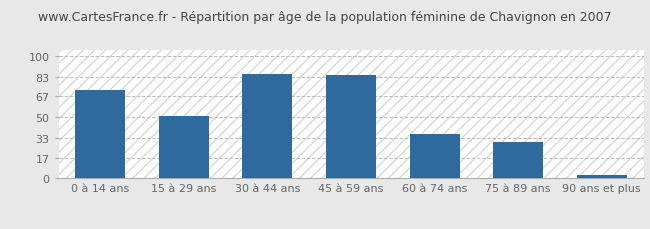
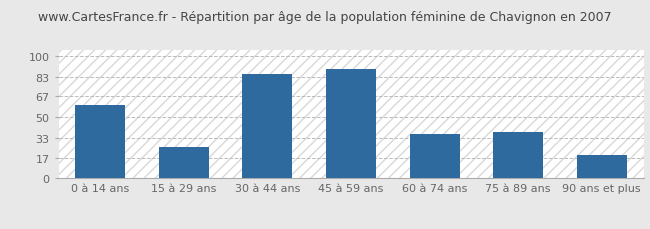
0 à 14 ans: 72 -> 60
15 à 29 ans: 51 -> 26
45 à 59 ans: 84 -> 89
75 à 89 ans: 30 -> 38
90 ans et plus: 3 -> 19
